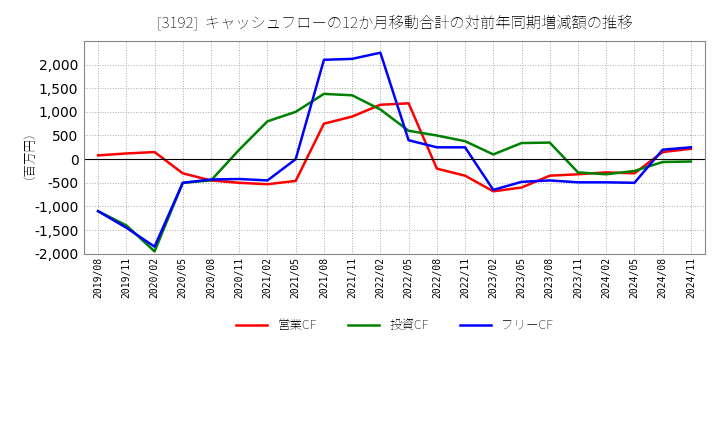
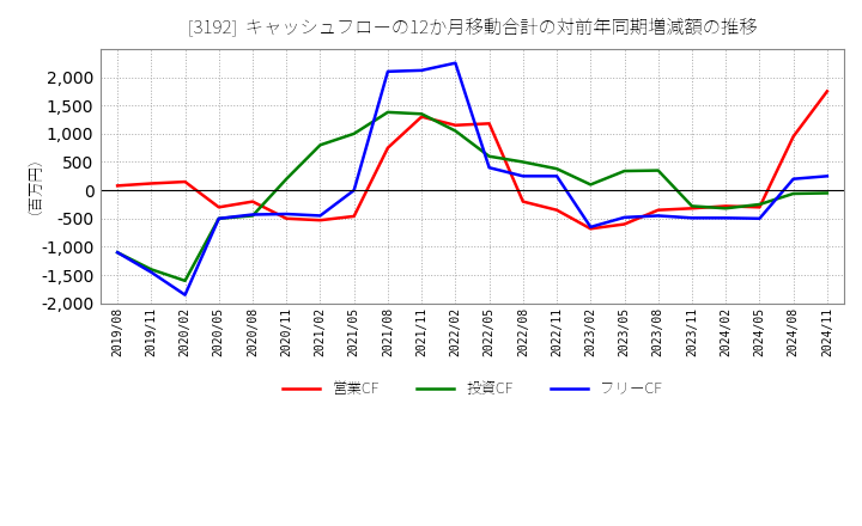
投資CF/2020/02: -1,950 -> -1,600
営業CF/2020/08: -450 -> -200
営業CF/2021/11: 900 -> 1,300
営業CF/2024/08: 150 -> 950
営業CF/2024/11: 220 -> 1,750
